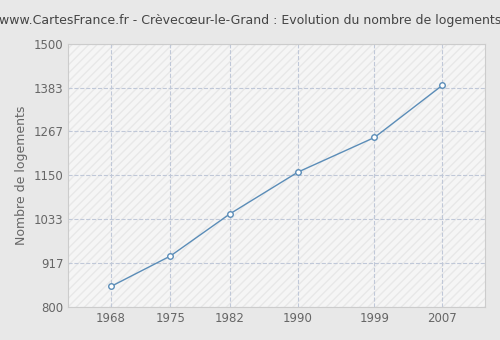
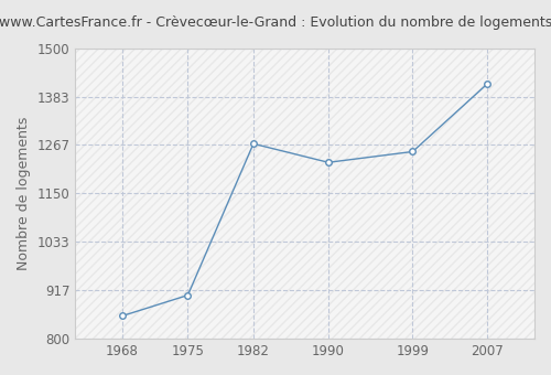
1975: 936 -> 905
1982: 1048 -> 1270
1990: 1159 -> 1225
2007: 1390 -> 1415
